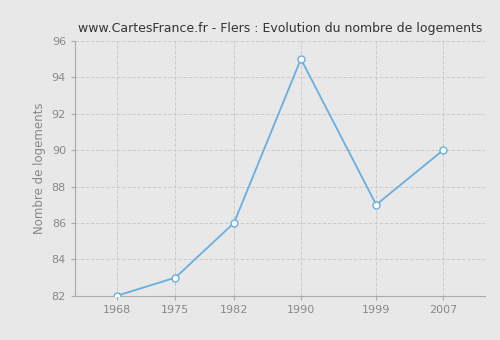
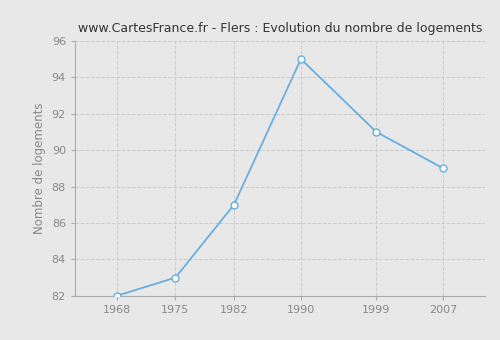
1982: 86 -> 87
1999: 87 -> 91
2007: 90 -> 89
